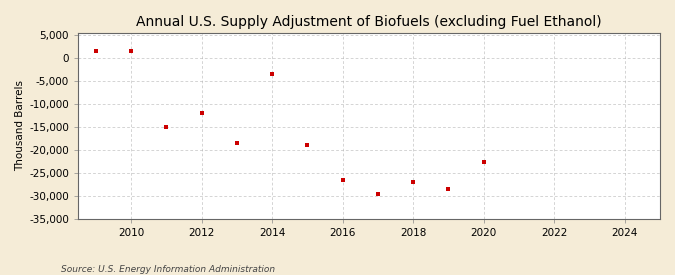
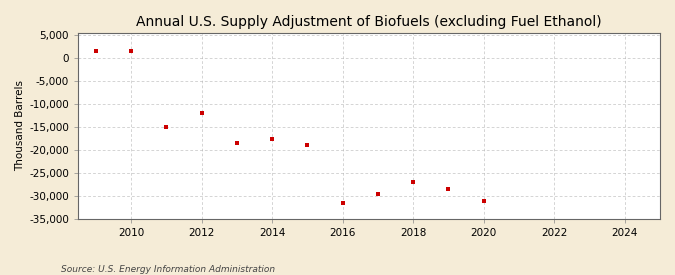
2014: -3,500 -> -17,500
2016: -26,500 -> -31,500
2020: -22,500 -> -31,000
